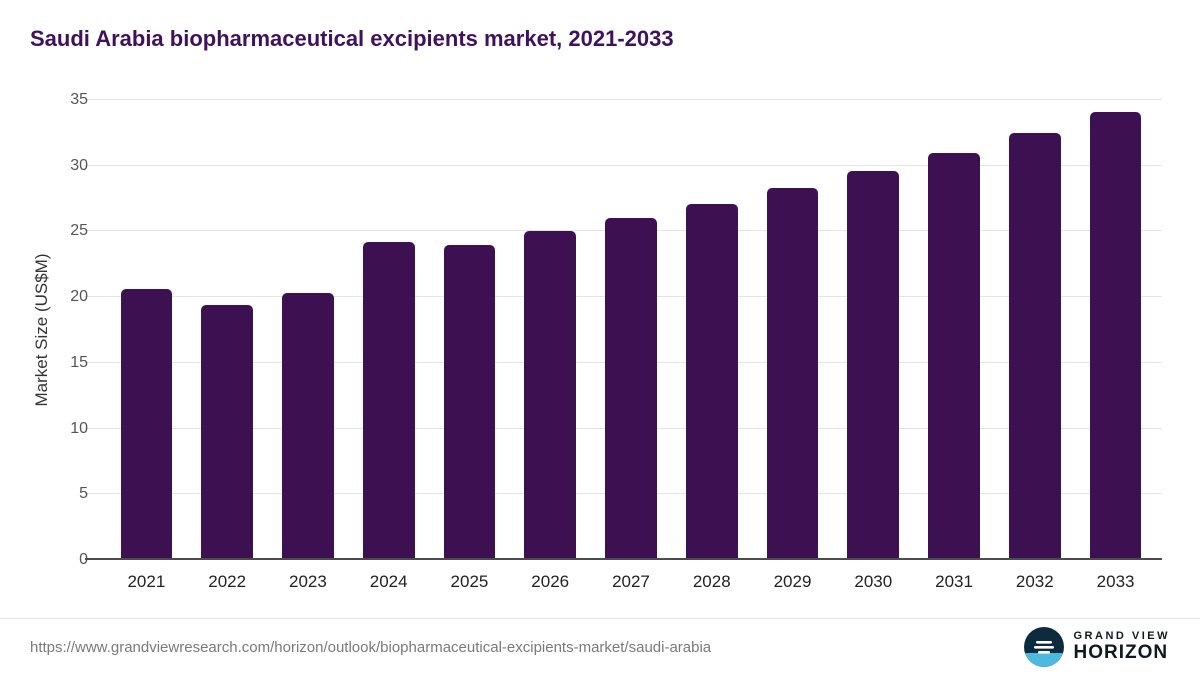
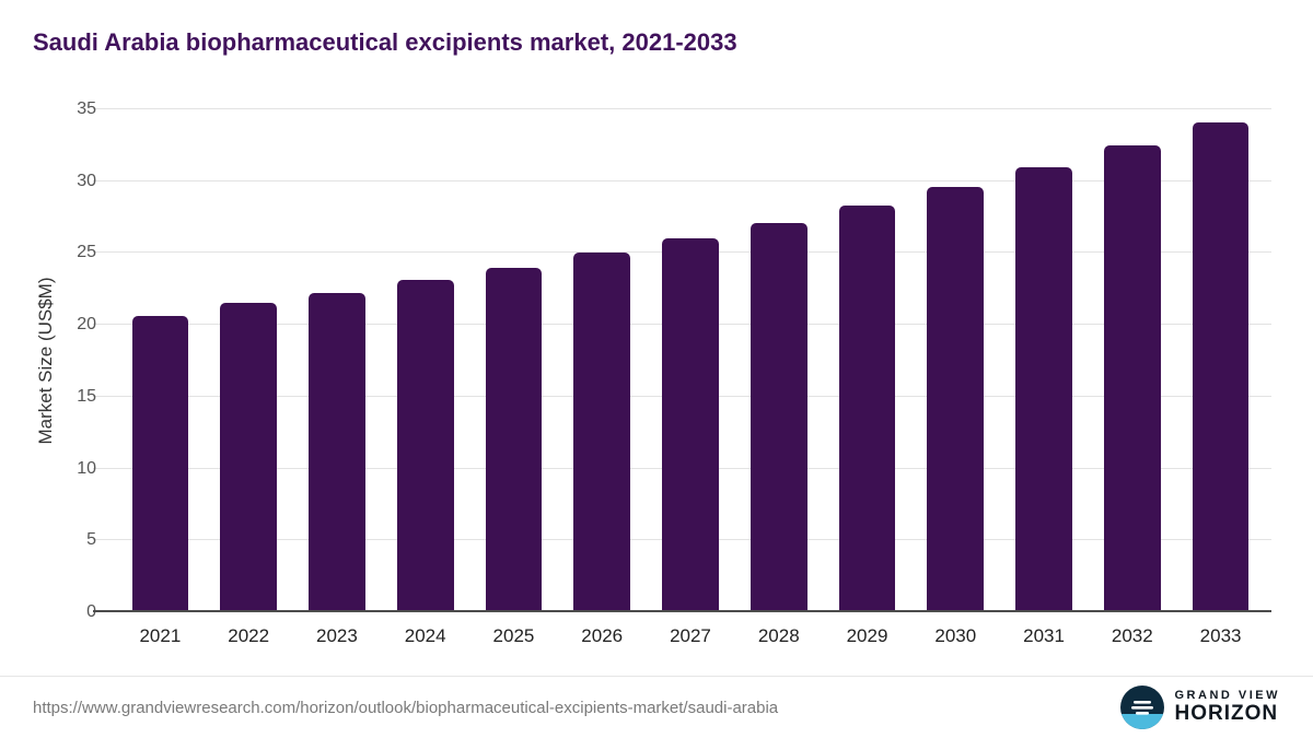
2022: 19.4 -> 21.5
2023: 20.3 -> 22.2
2024: 24.2 -> 23.1
